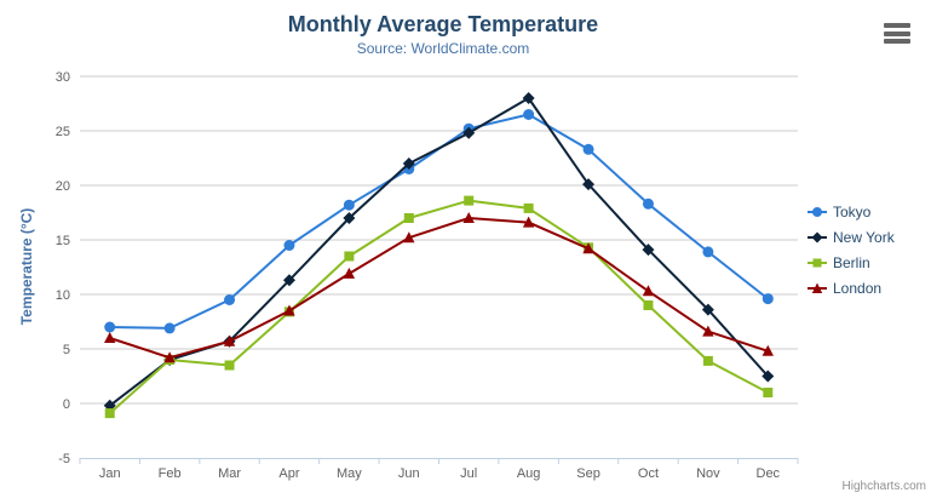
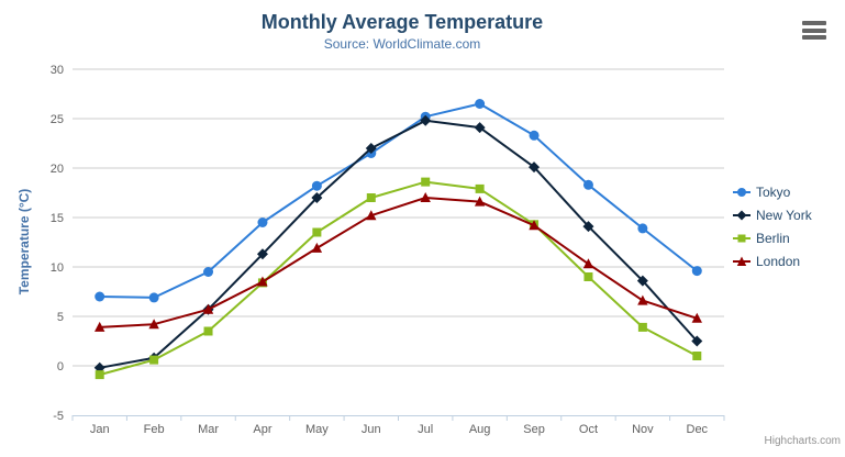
London/Jan: 6 -> 4
New York/Feb: 4 -> 1
Berlin/Feb: 4 -> 1
New York/Aug: 28 -> 24
